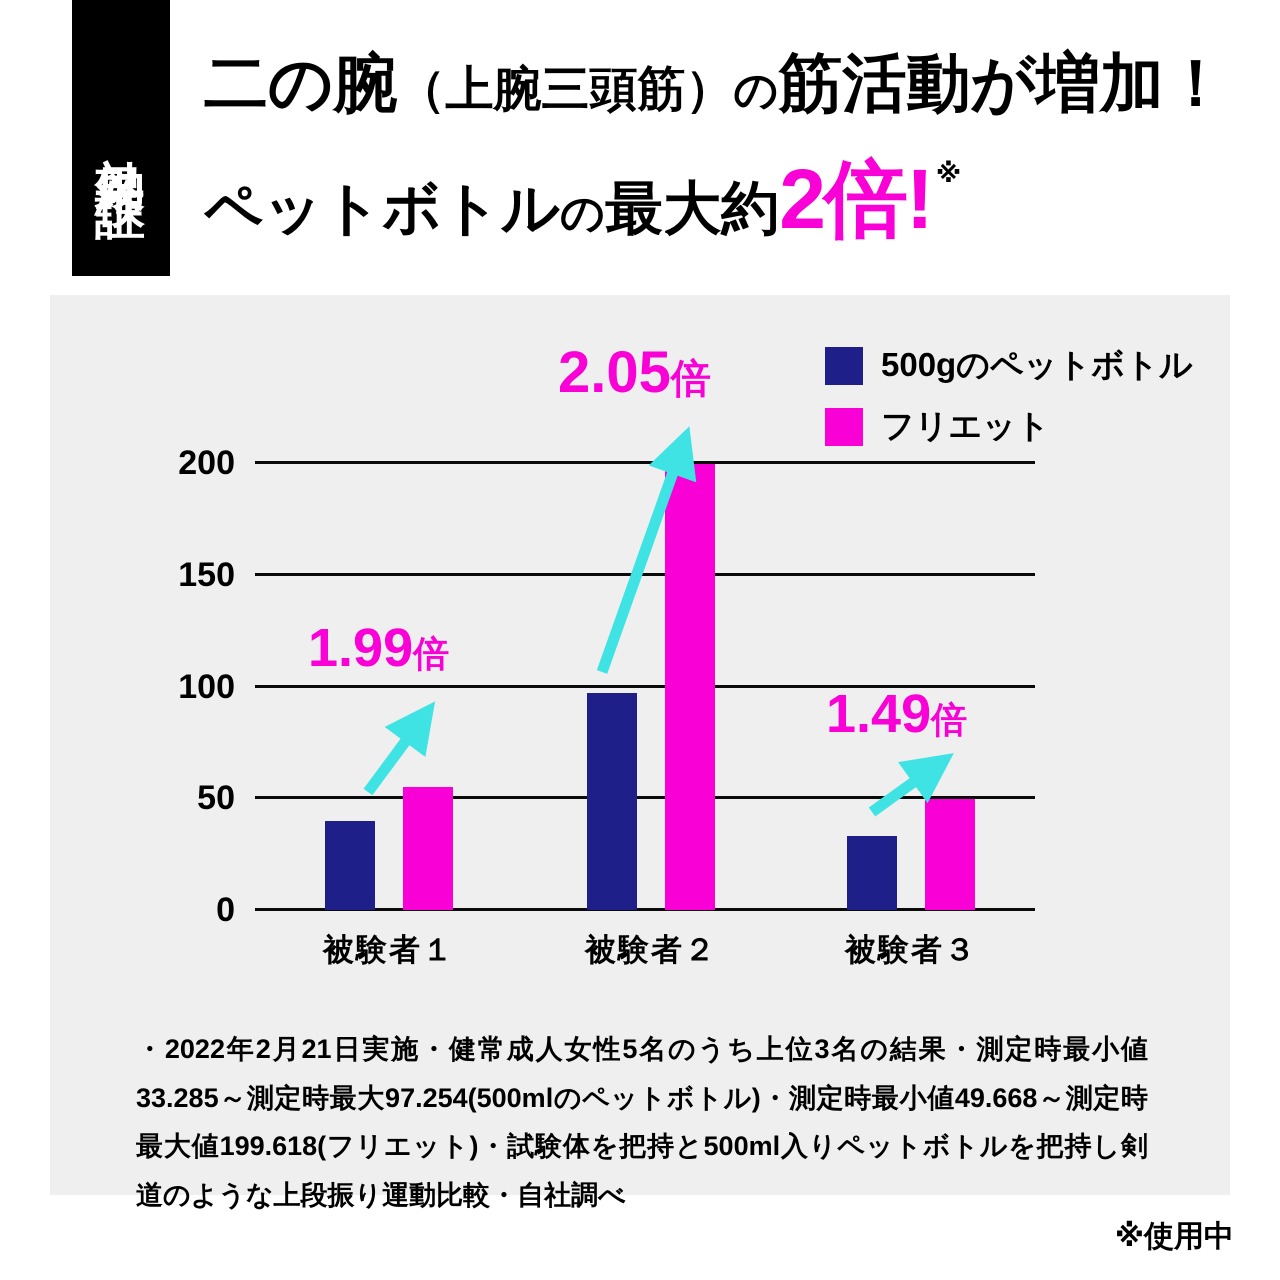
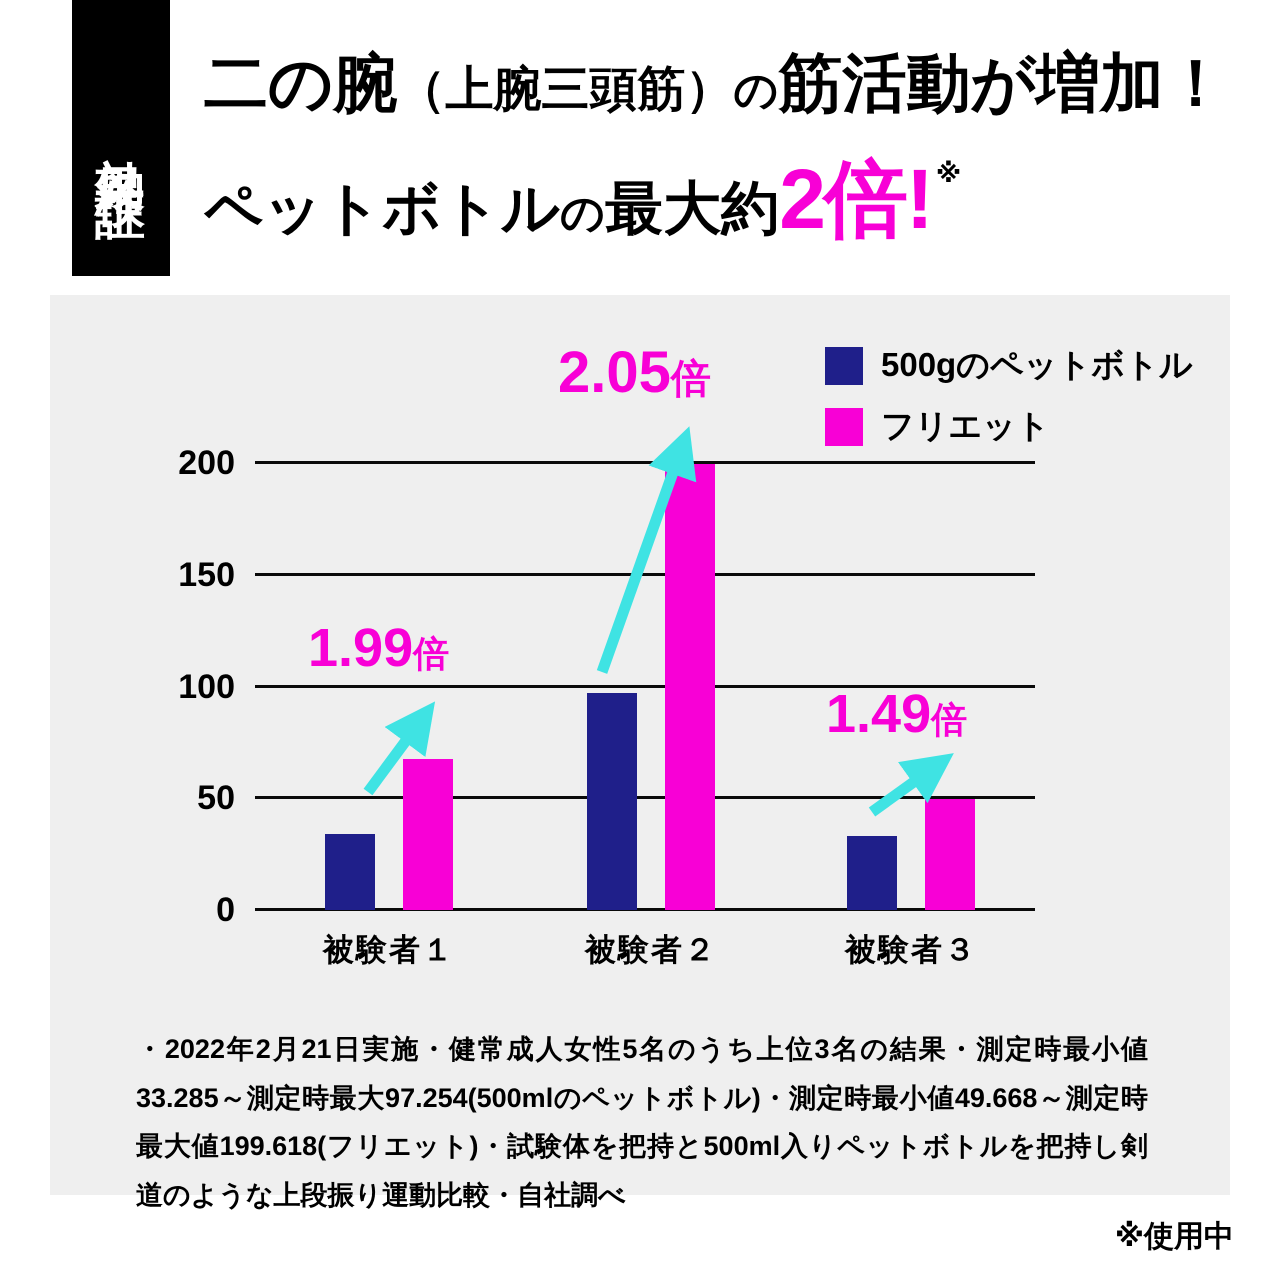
500gのペットボトル/被験者１: 40 -> 34
フリエット/被験者１: 55 -> 68
